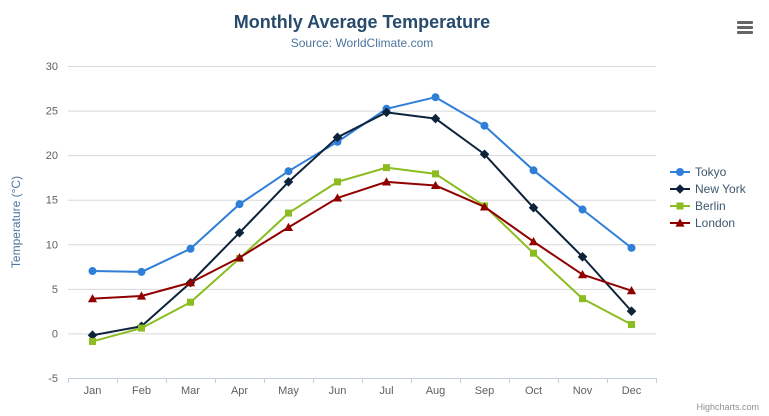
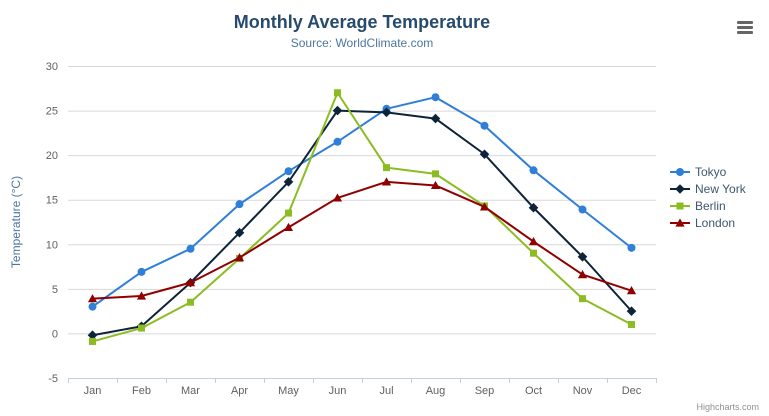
Tokyo/Jan: 7 -> 3
New York/Jun: 22 -> 25
Berlin/Jun: 17 -> 27
